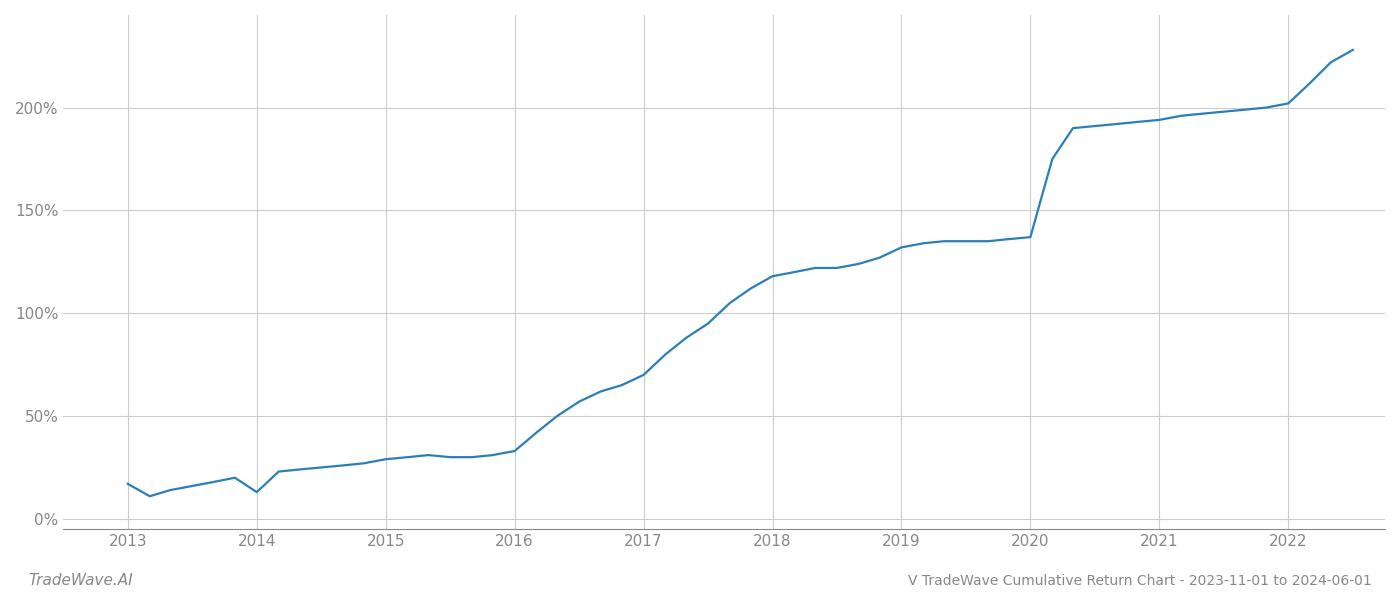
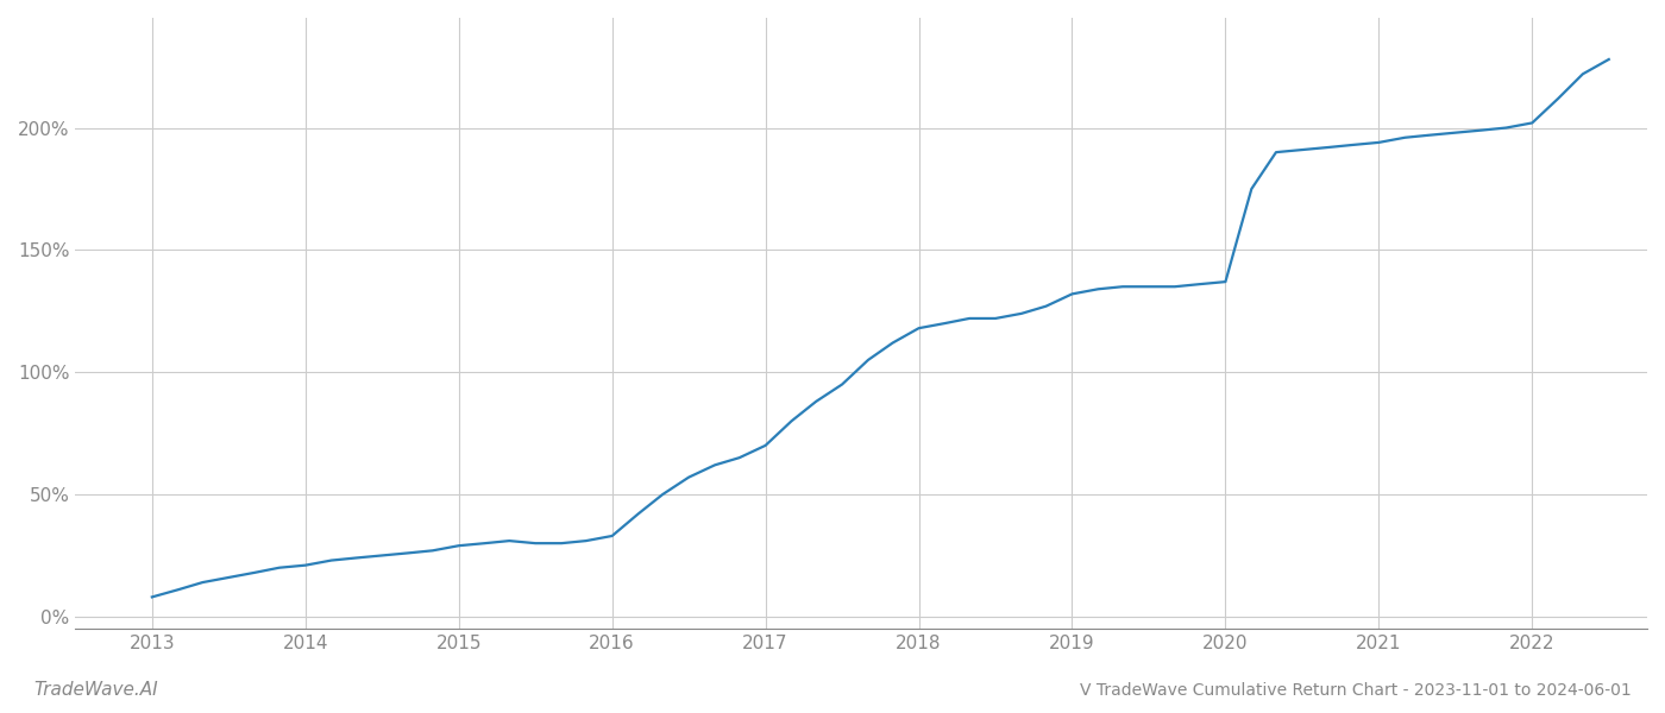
2013: 17% -> 8%
2014: 13% -> 21%
